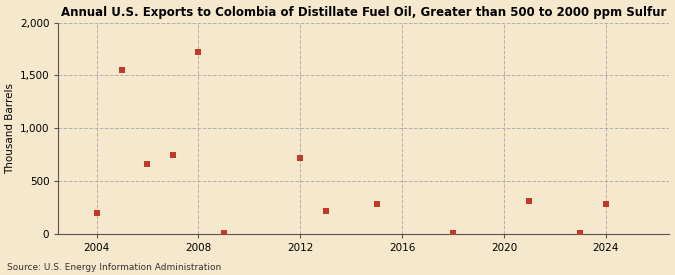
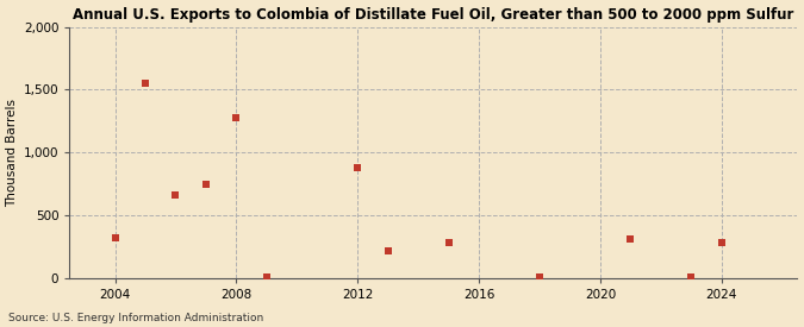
2004: 200 -> 320
2008: 1,720 -> 1,280
2012: 720 -> 880
